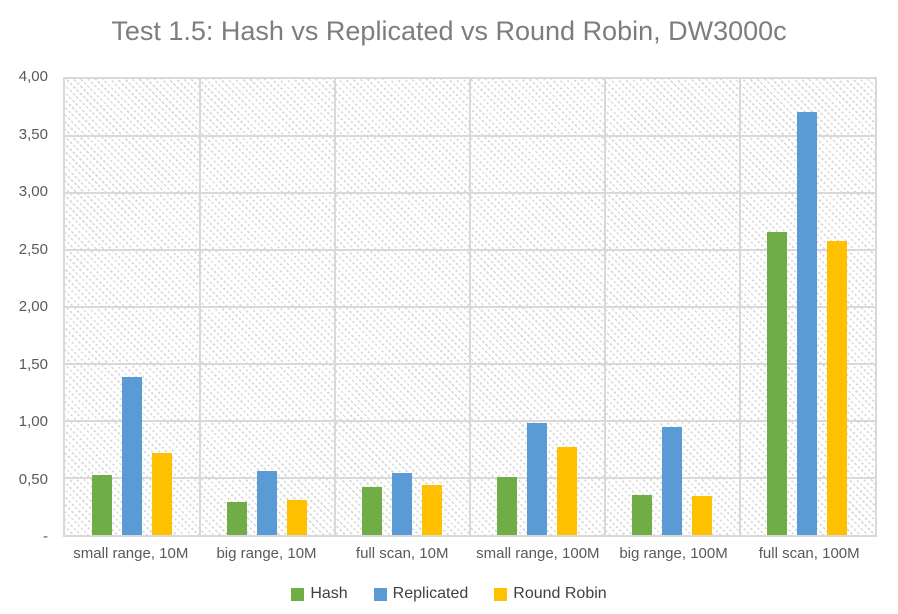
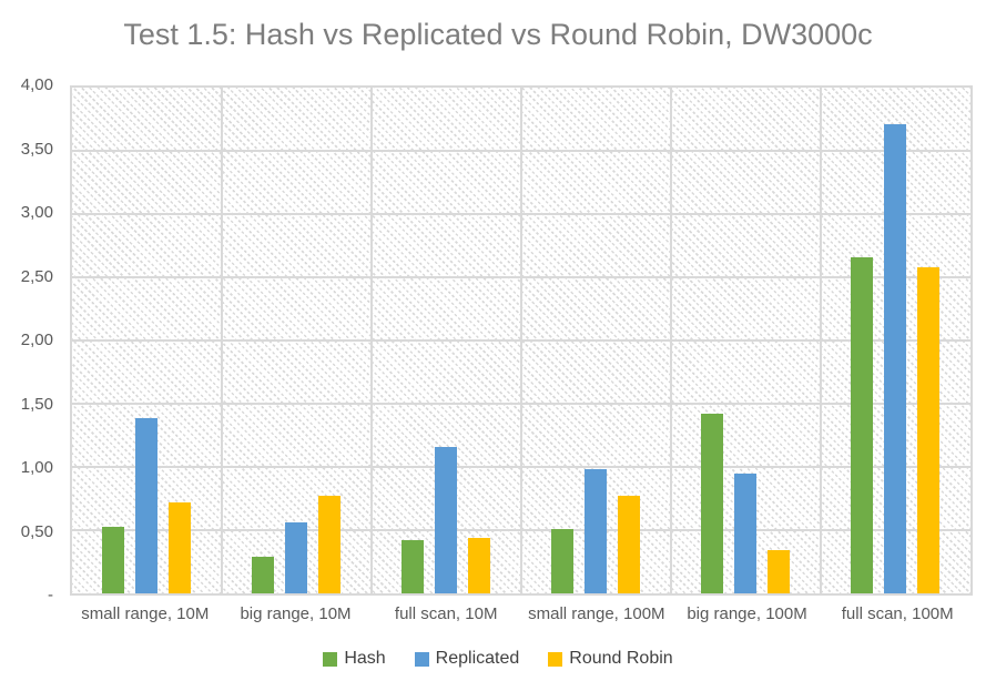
Round Robin/big range, 10M: 0,31 -> 0,77
Replicated/full scan, 10M: 0,54 -> 1,16
Hash/big range, 100M: 0,35 -> 1,42
